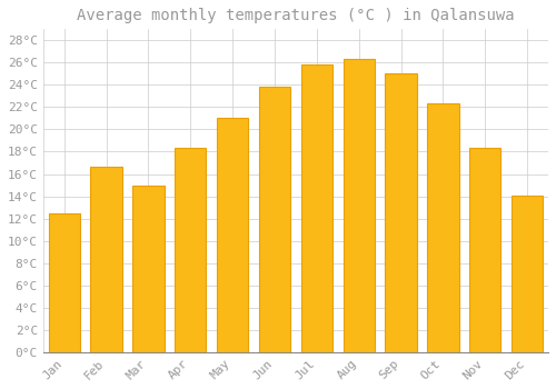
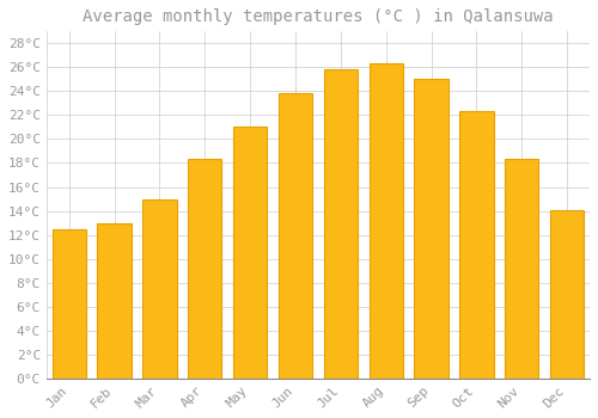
Feb: 16.7°C -> 13.0°C
